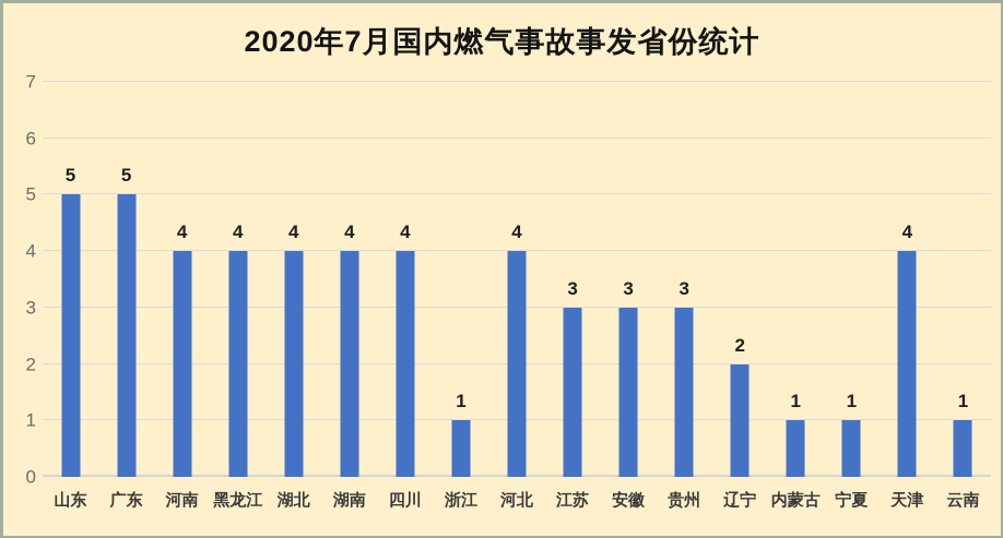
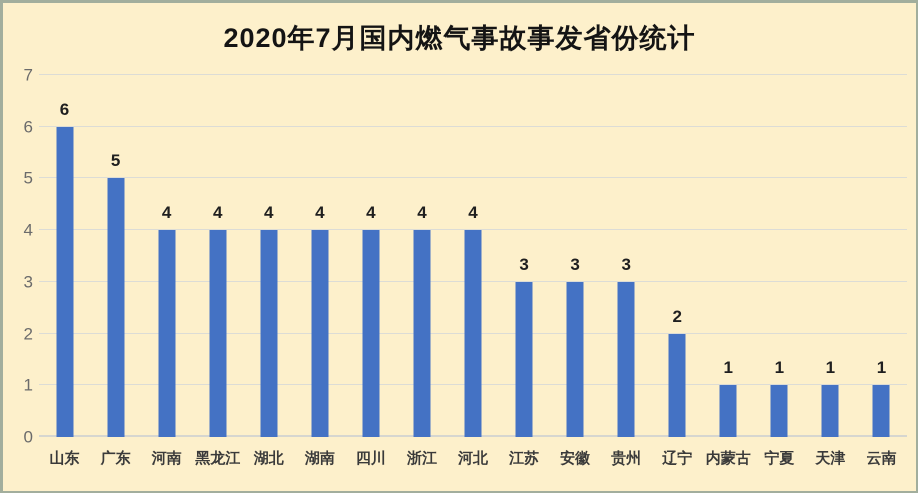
山东: 5 -> 6
浙江: 1 -> 4
天津: 4 -> 1
